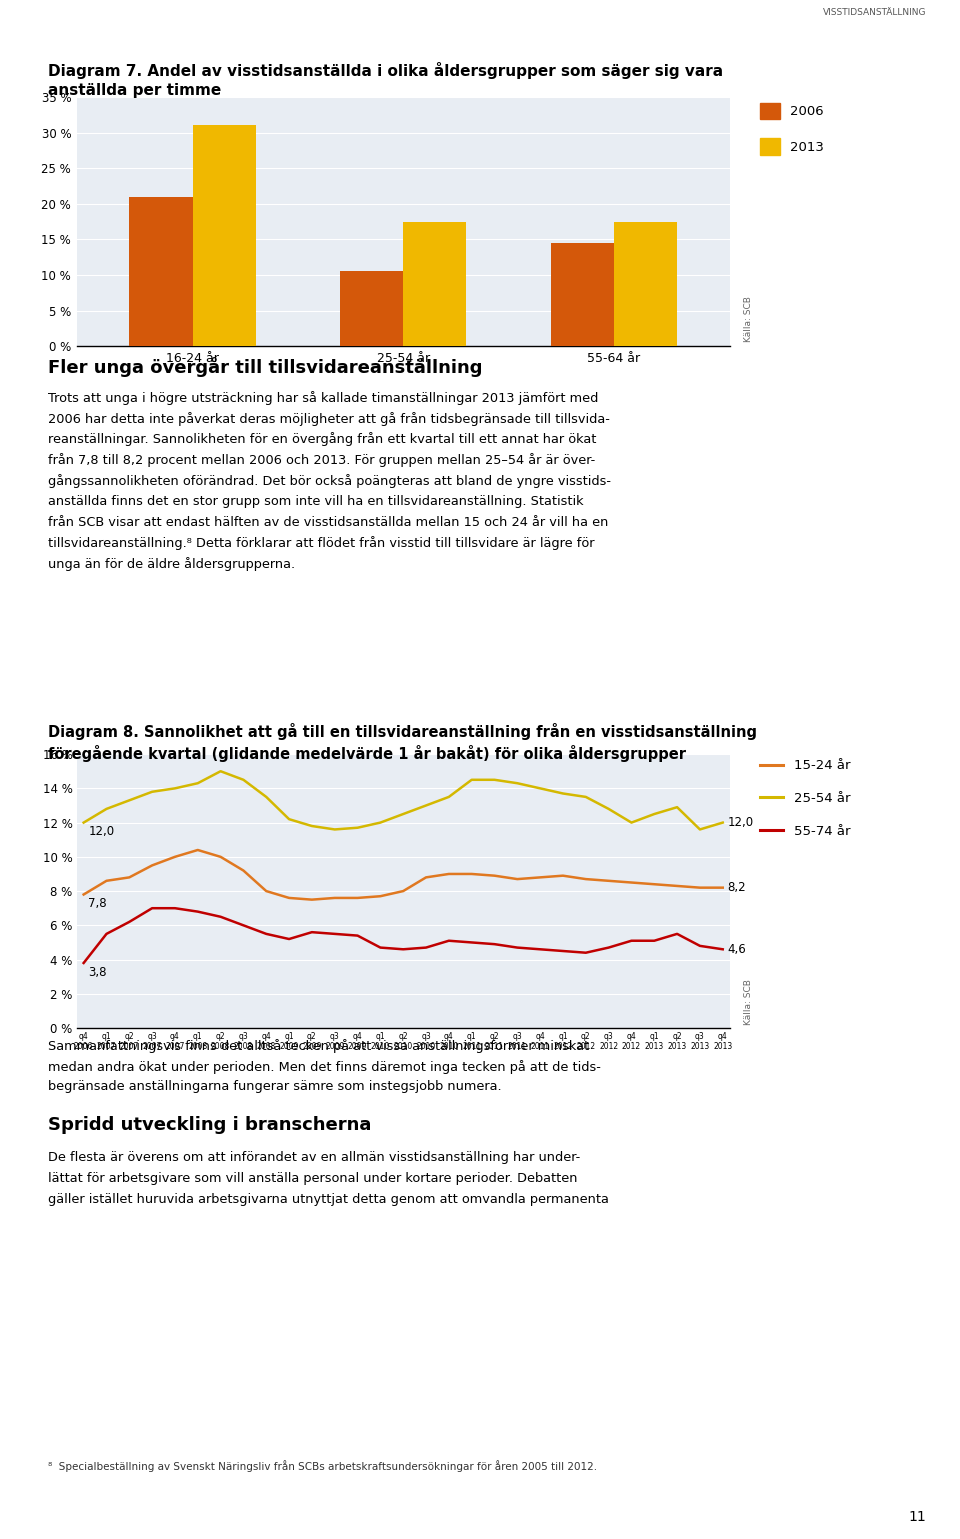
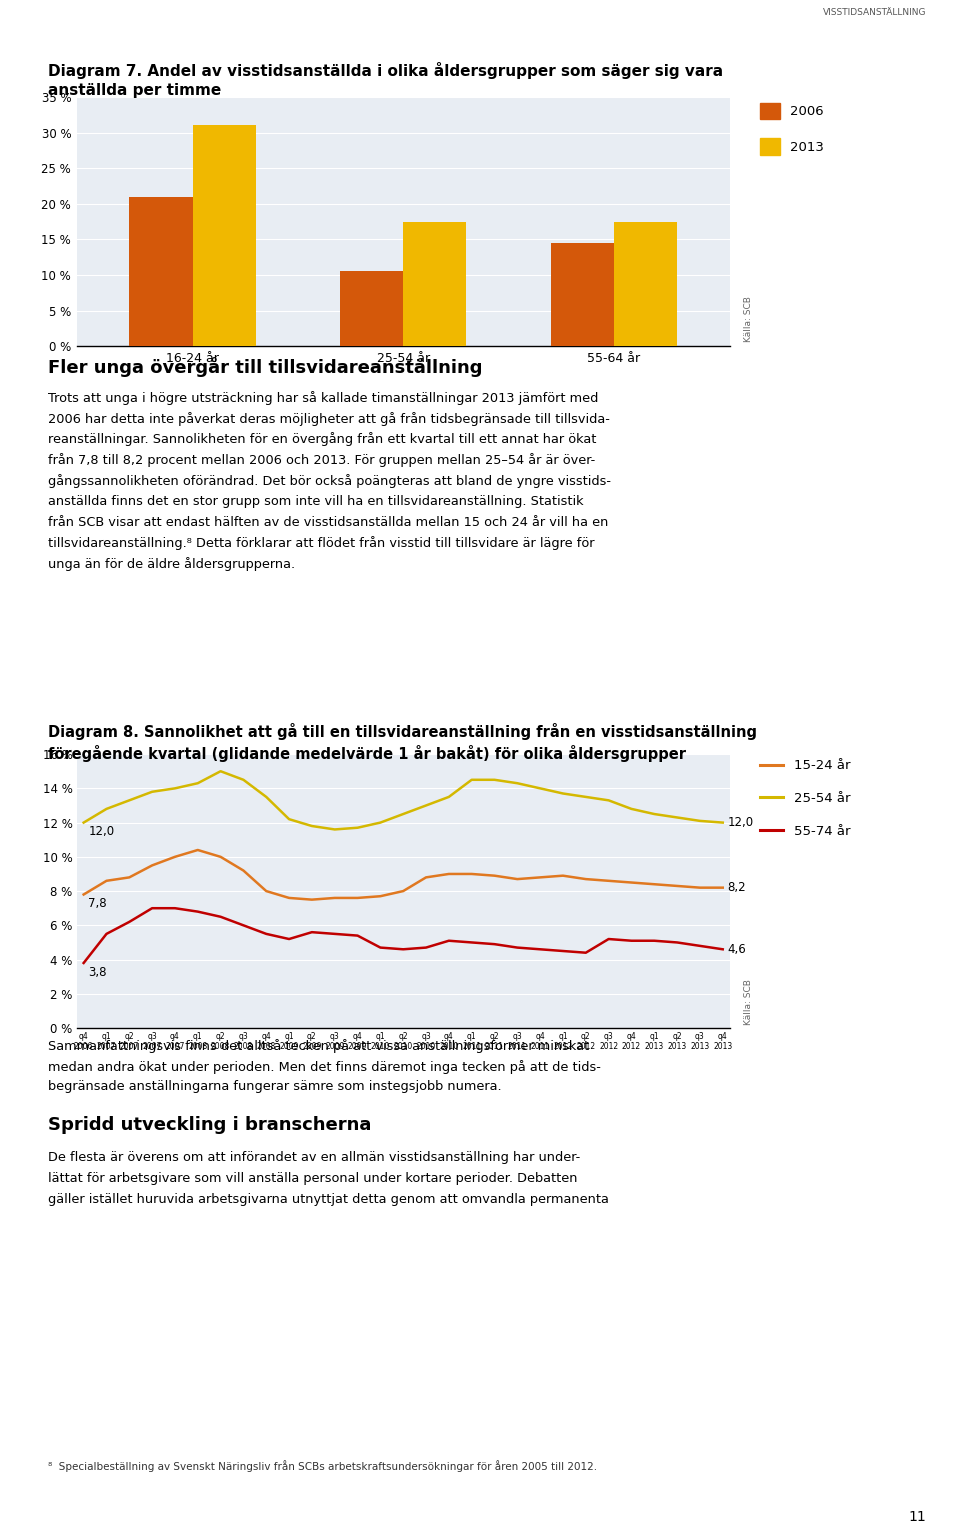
25-54 år/q3 2012: 12.8 % -> 13.3 %
55-74 år/q3 2012: 4.7 % -> 5.2 %
25-54 år/q4 2012: 12.0 % -> 12.8 %
25-54 år/q2 2013: 12.9 % -> 12.3 %
55-74 år/q2 2013: 5.5 % -> 5.0 %
25-54 år/q3 2013: 11.6 % -> 12.1 %
